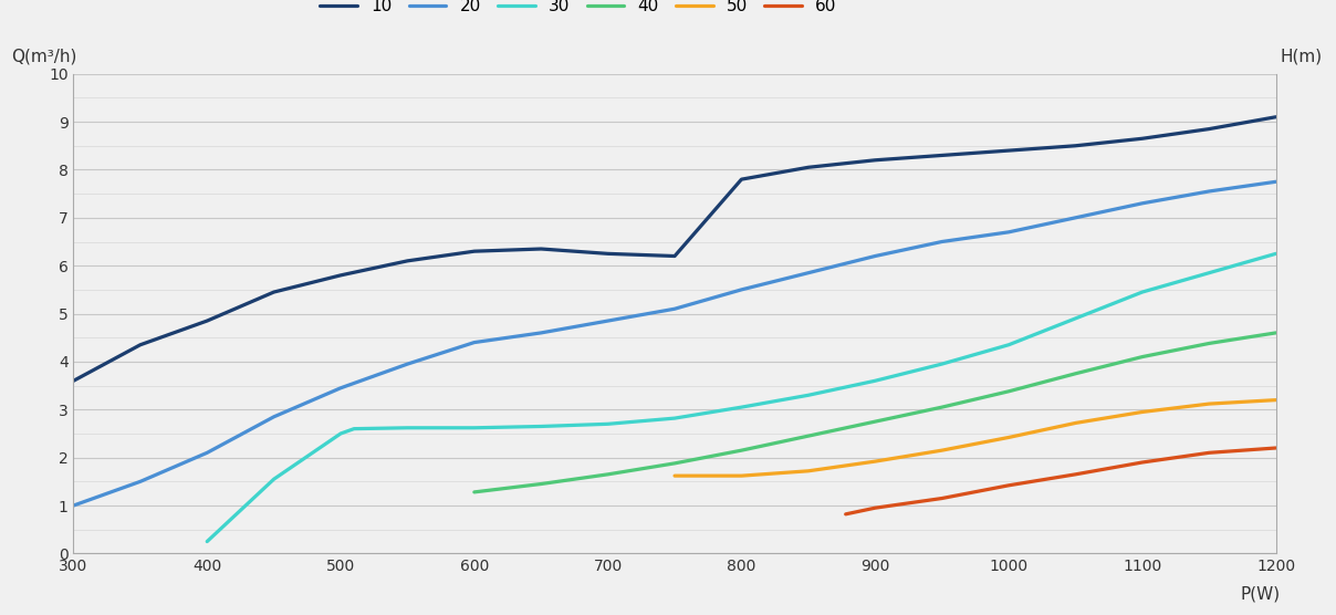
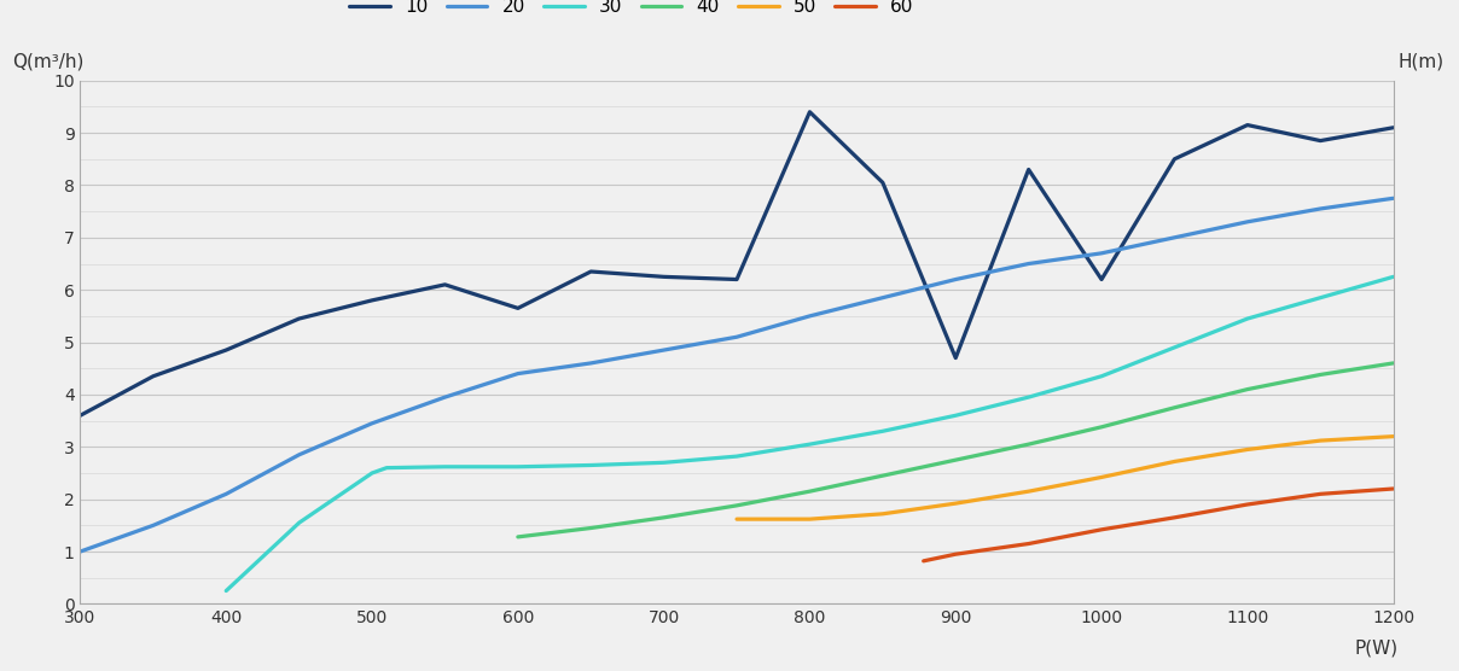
10/600: 6.30 -> 5.65
10/800: 7.80 -> 9.40
10/900: 8.20 -> 4.70
10/1000: 8.40 -> 6.20
10/1100: 8.65 -> 9.15
